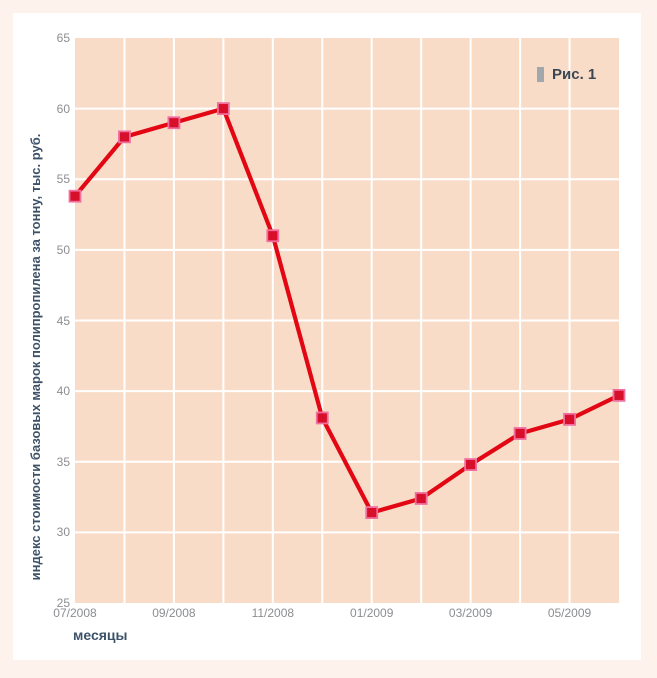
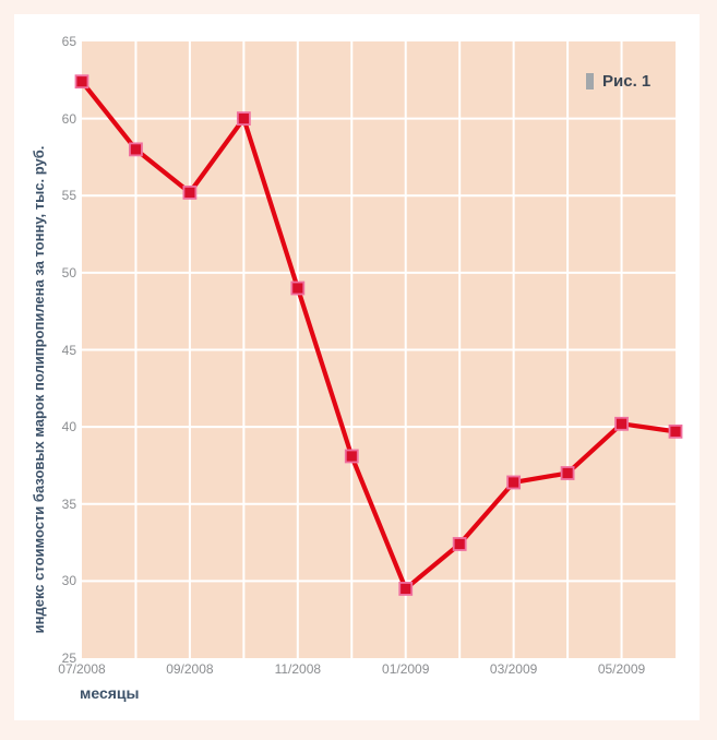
07/2008: 53.8 -> 62.4
09/2008: 59.0 -> 55.2
11/2008: 51.0 -> 49.0
01/2009: 31.4 -> 29.5
03/2009: 34.8 -> 36.4
05/2009: 38.0 -> 40.2
